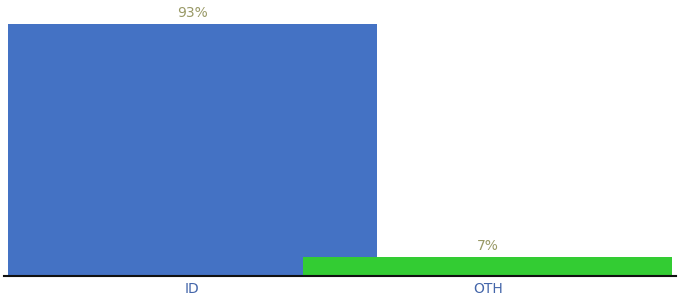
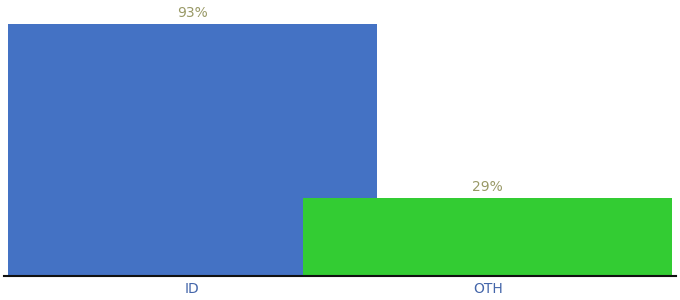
OTH: 7% -> 29%
